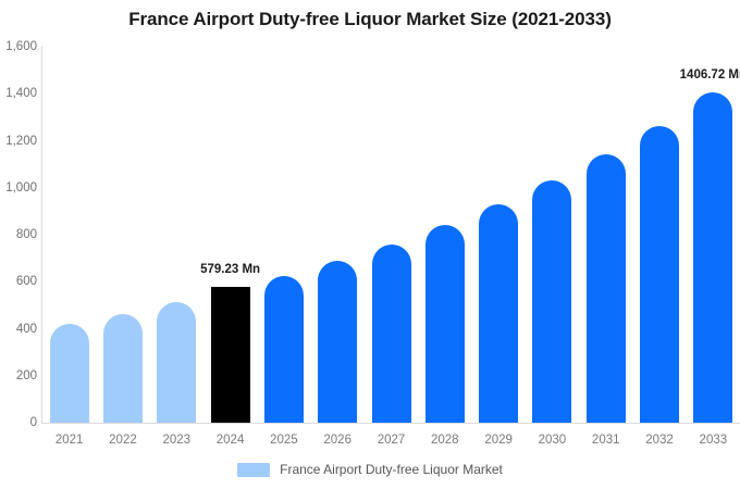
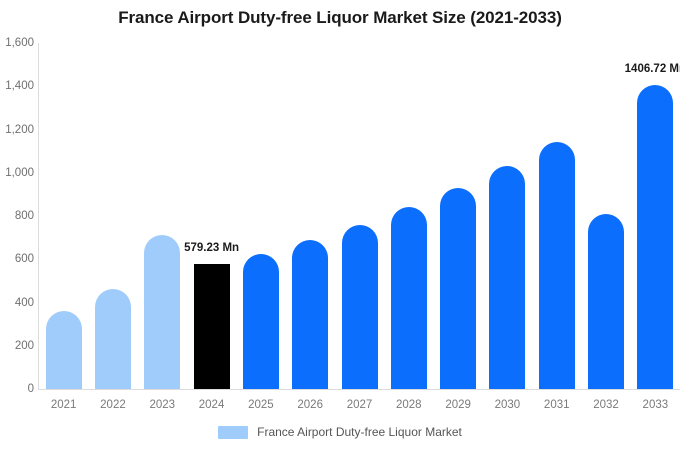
2021: 420 -> 360
2023: 510 -> 710
2032: 1260 -> 810
